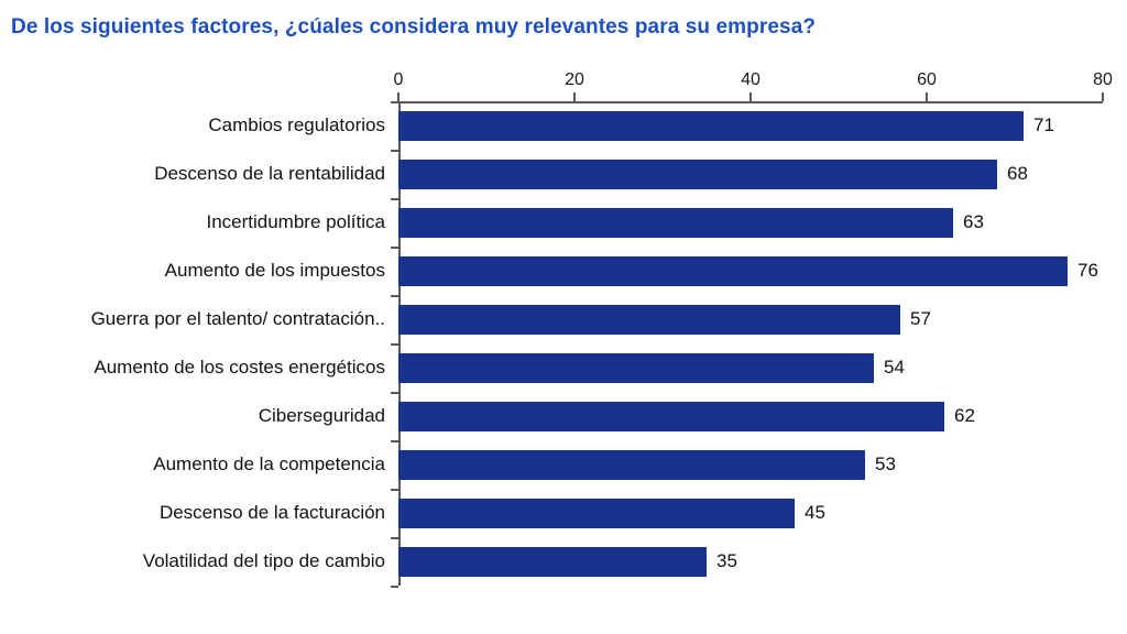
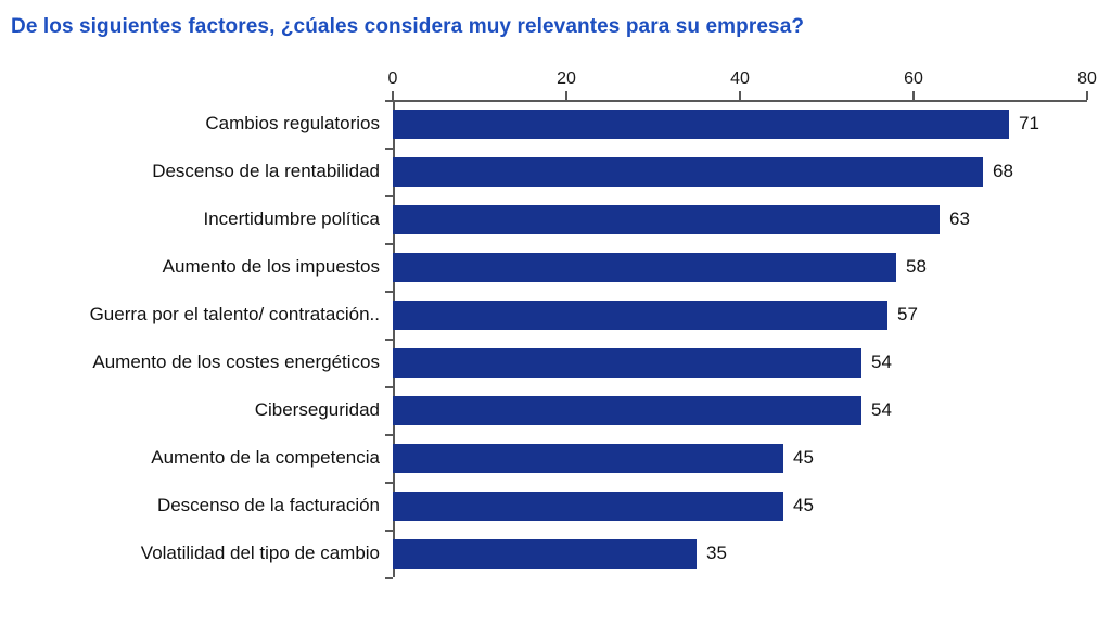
Aumento de los impuestos: 76 -> 58
Ciberseguridad: 62 -> 54
Aumento de la competencia: 53 -> 45
